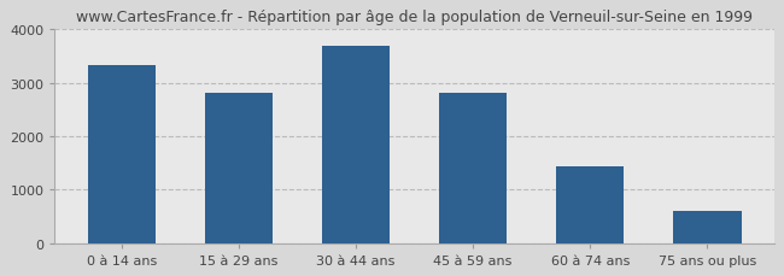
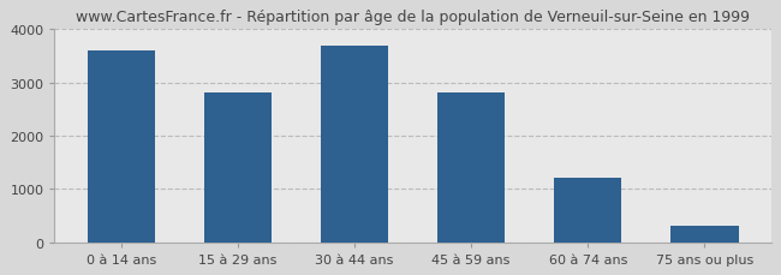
0 à 14 ans: 3340 -> 3600
60 à 74 ans: 1440 -> 1200
75 ans ou plus: 600 -> 300
